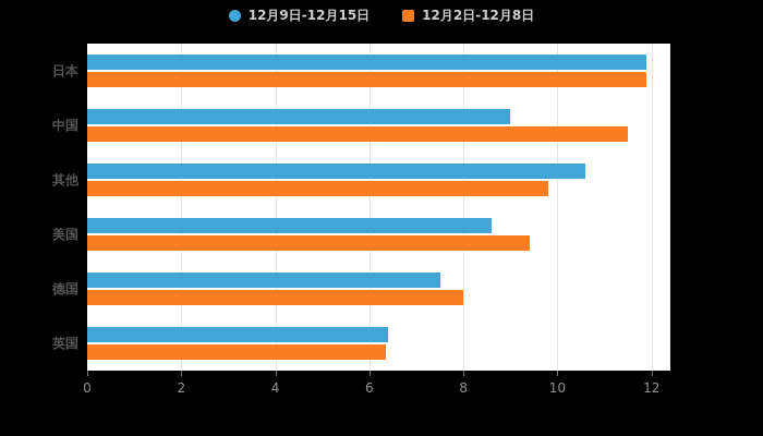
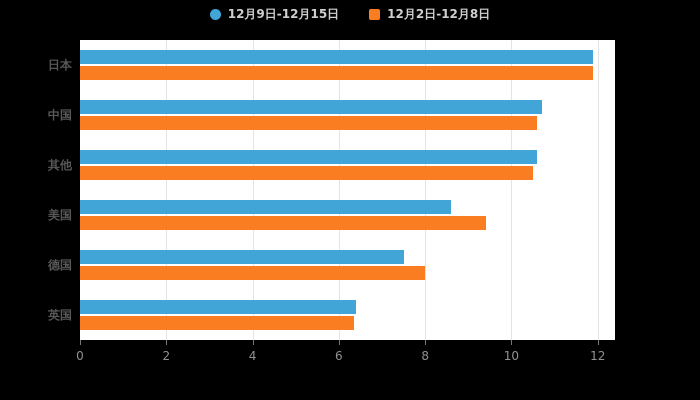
12月9日-12月15日/中国: 9.0 -> 10.7
12月2日-12月8日/中国: 11.5 -> 10.6
12月2日-12月8日/其他: 9.8 -> 10.5
